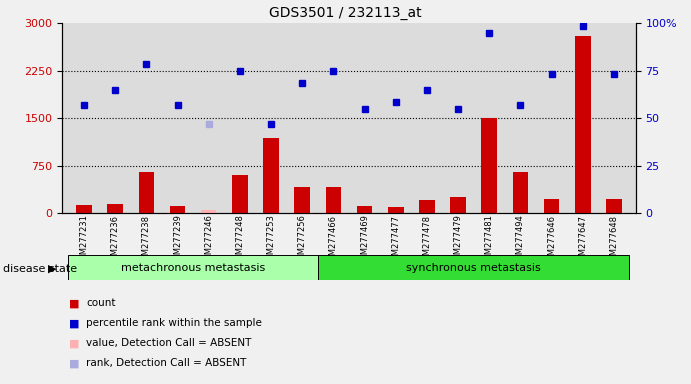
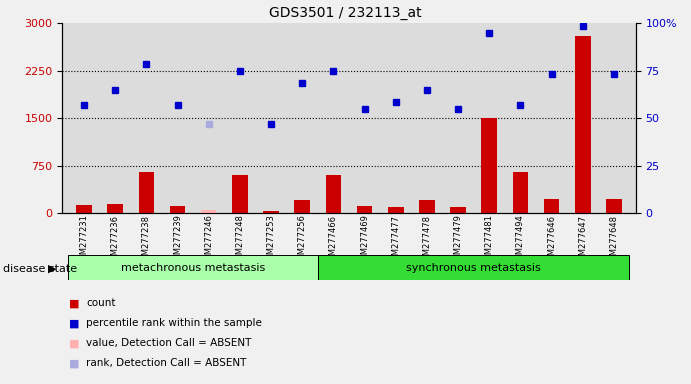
GSM277253: 1180 -> 30
GSM277256: 420 -> 200
GSM277466: 420 -> 600
GSM277479: 260 -> 90
